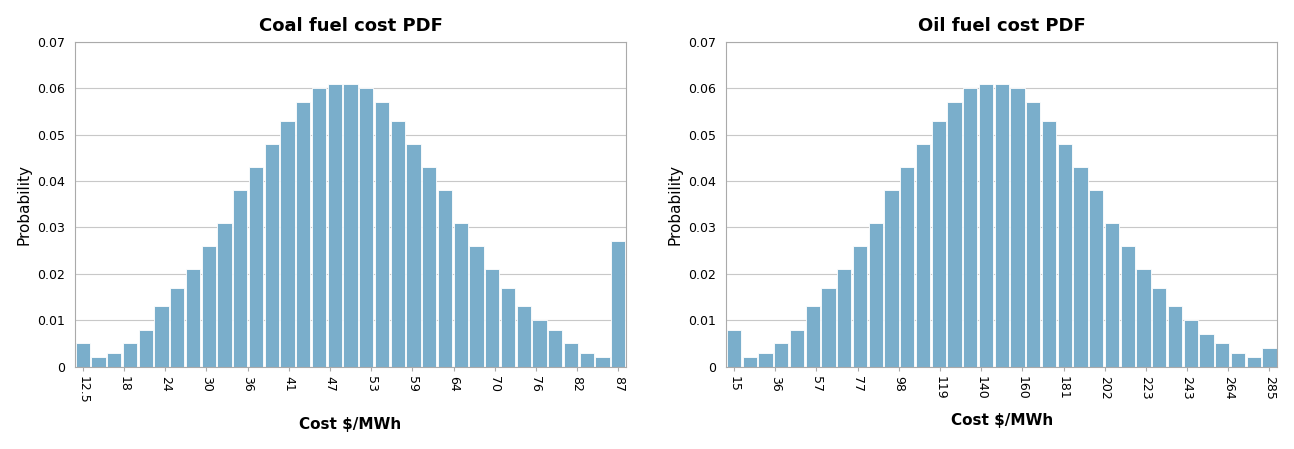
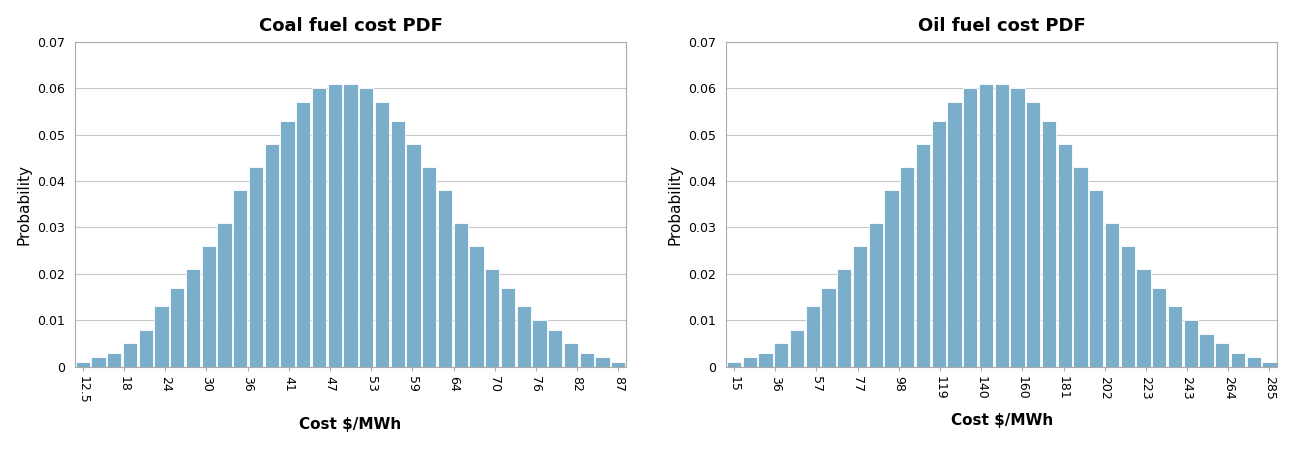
Coal fuel cost PDF/12.5: 0.005 -> 0.001
Coal fuel cost PDF/87: 0.027 -> 0.001
Oil fuel cost PDF/15: 0.008 -> 0.001
Oil fuel cost PDF/285: 0.004 -> 0.001
